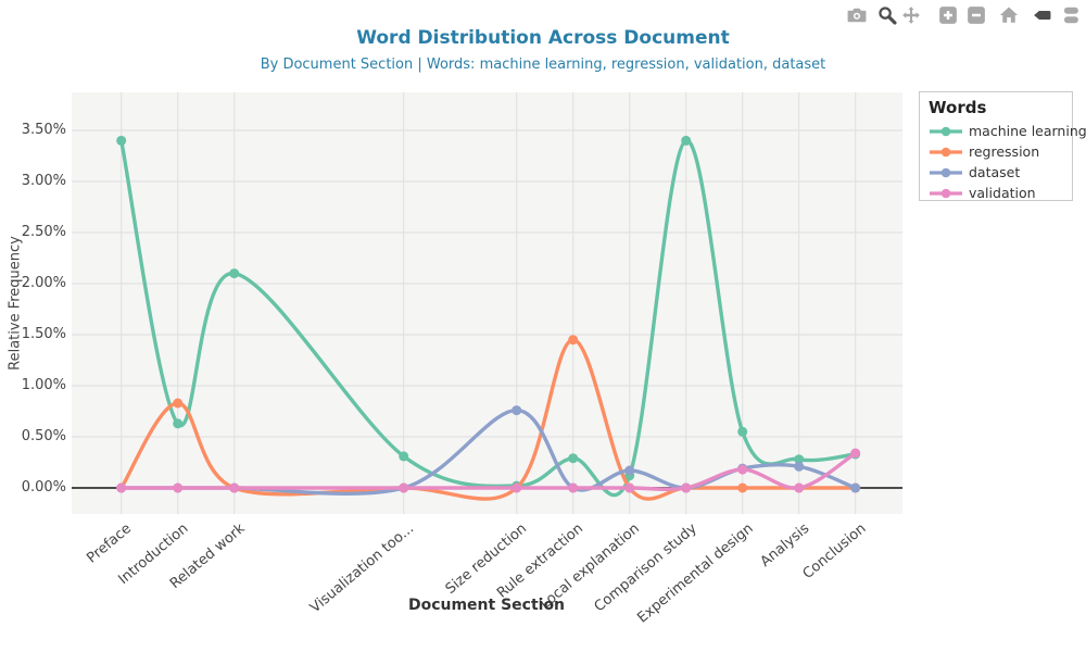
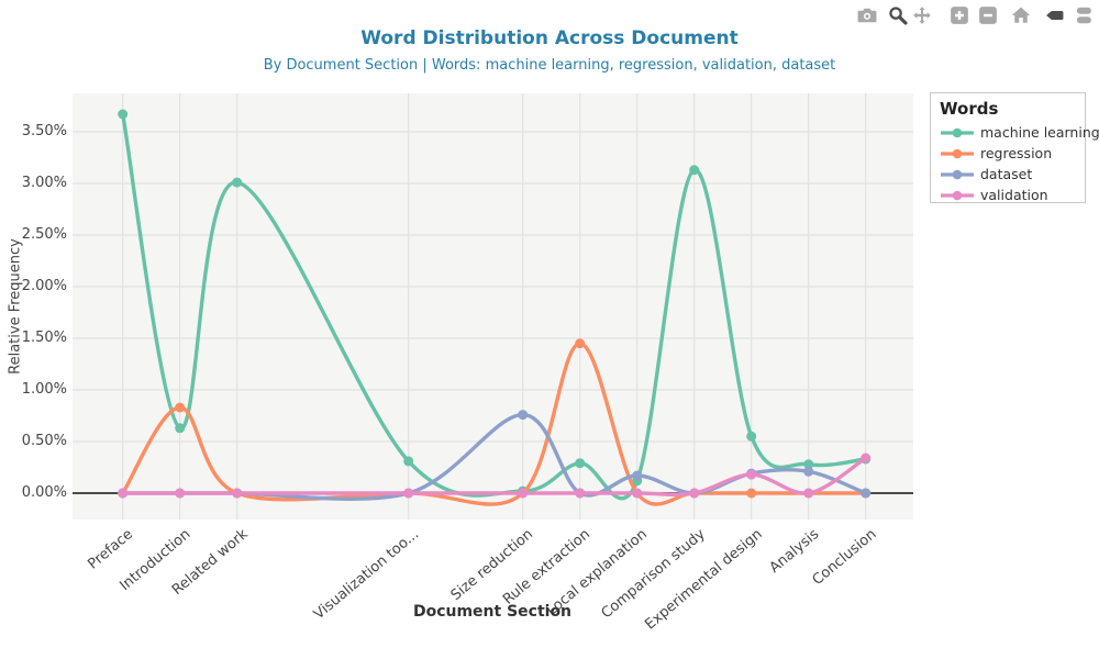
machine learning/Preface: 3.4% -> 3.7%
machine learning/Related work: 2.1% -> 3.0%
machine learning/Comparison study: 3.4% -> 3.1%
